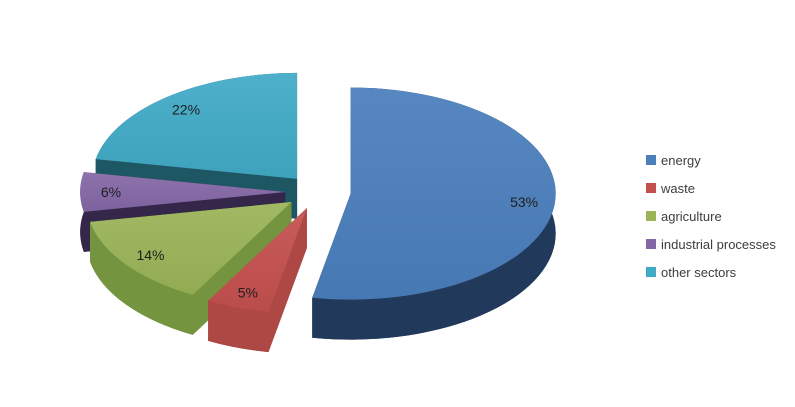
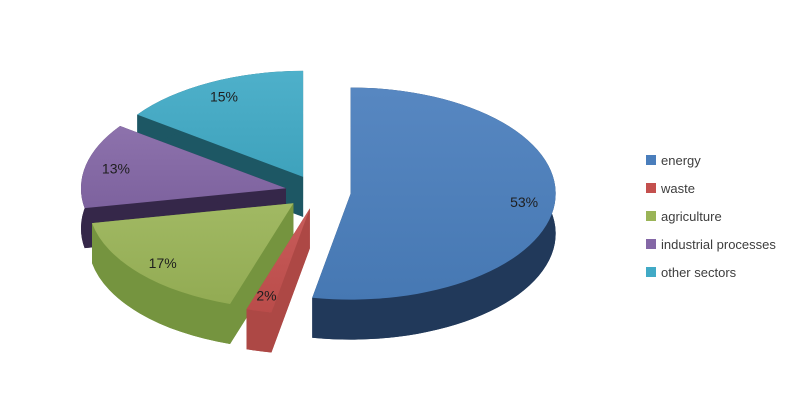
waste: 5% -> 2%
agriculture: 14% -> 17%
industrial processes: 6% -> 13%
other sectors: 22% -> 15%
